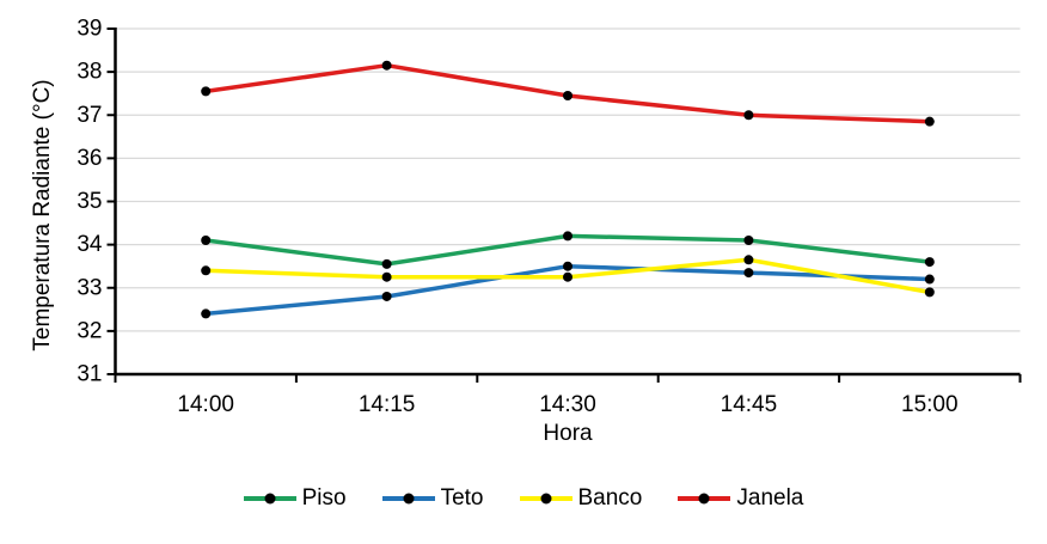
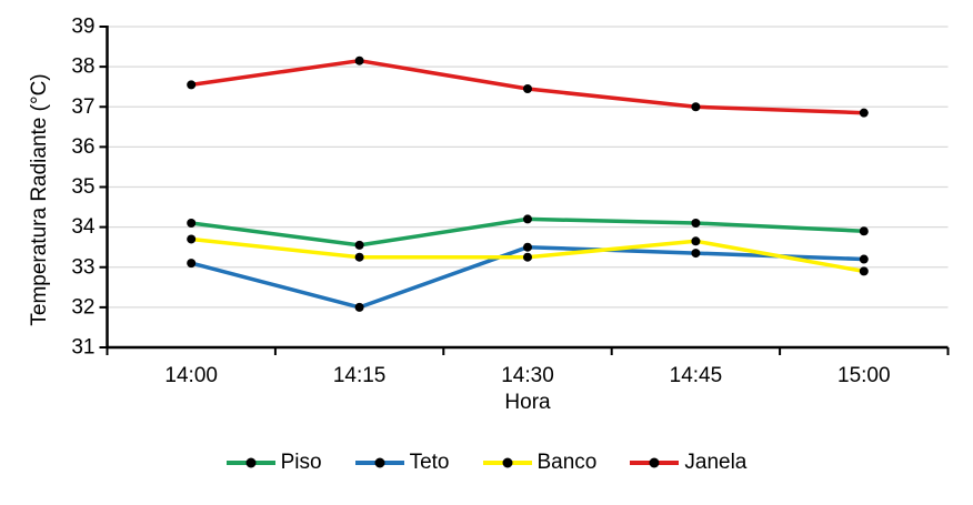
Teto/14:00: 32.4 -> 33.1
Banco/14:00: 33.4 -> 33.7
Teto/14:15: 32.8 -> 32.0
Piso/15:00: 33.6 -> 33.9
